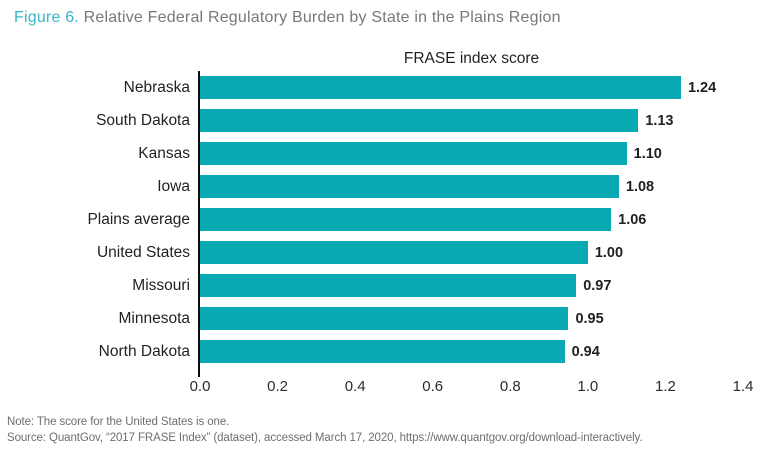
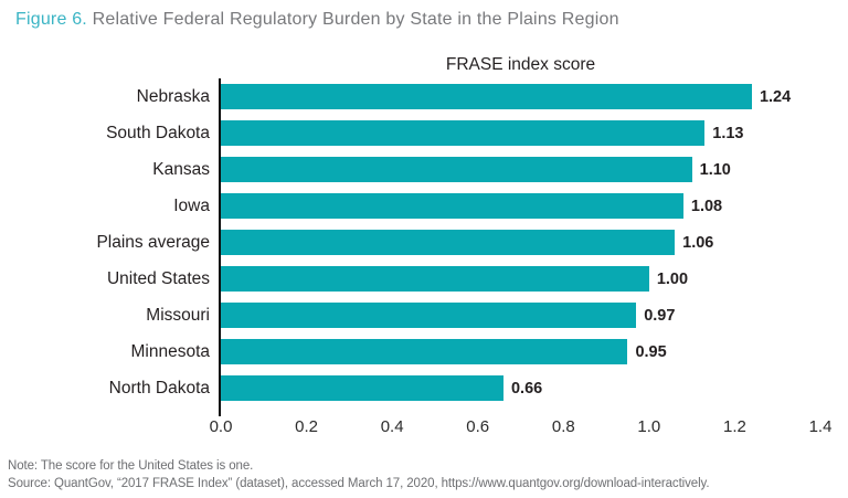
North Dakota: 0.94 -> 0.66
